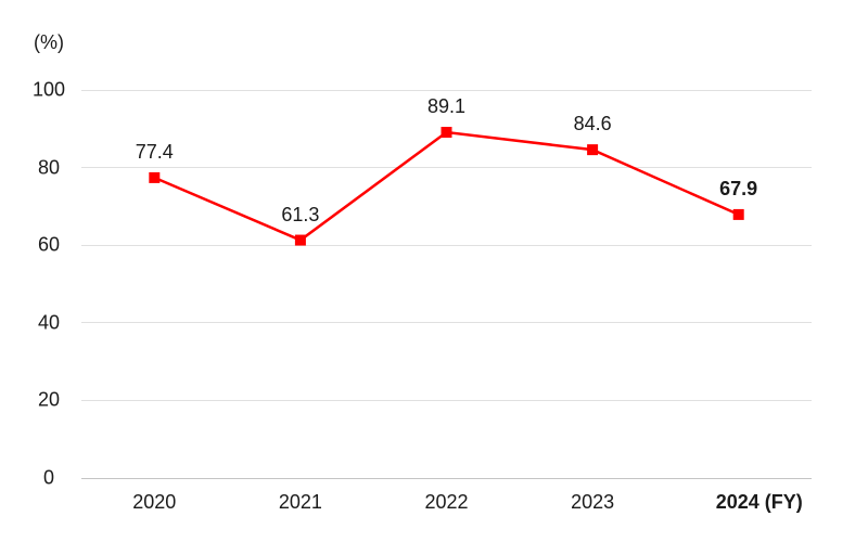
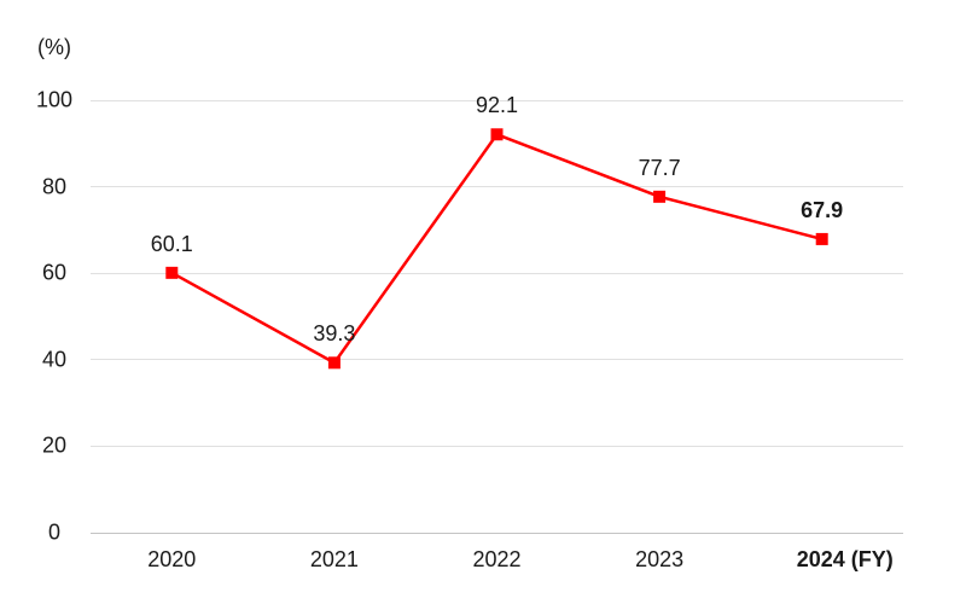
2020: 77.4 -> 60.1
2021: 61.3 -> 39.3
2022: 89.1 -> 92.1
2023: 84.6 -> 77.7
